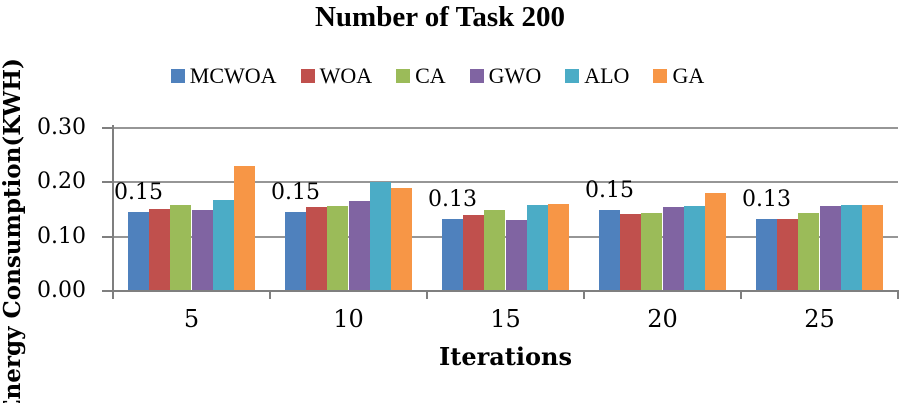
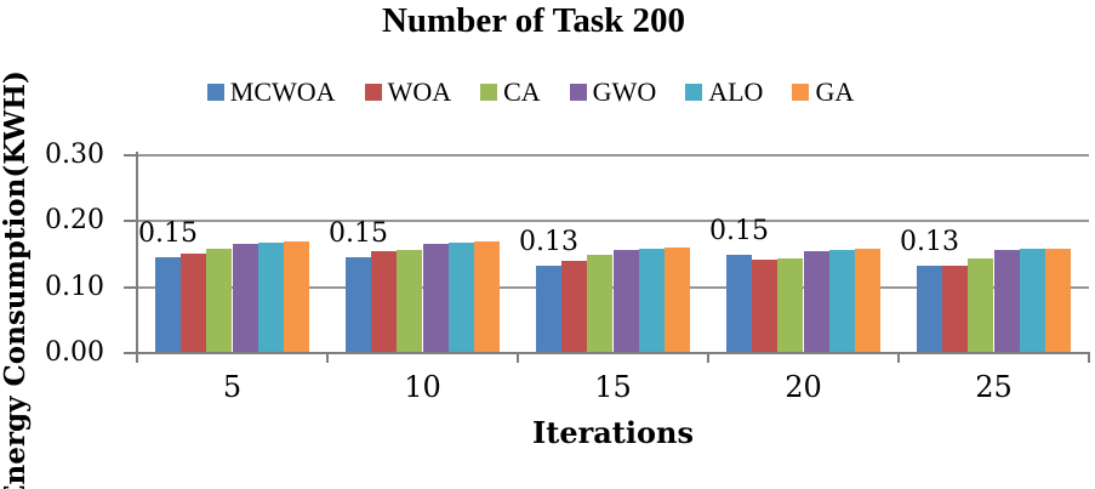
GWO/5: 0.15 -> 0.17
GA/5: 0.23 -> 0.17
ALO/10: 0.20 -> 0.17
GA/10: 0.19 -> 0.17
GWO/15: 0.13 -> 0.16
GA/20: 0.18 -> 0.16
